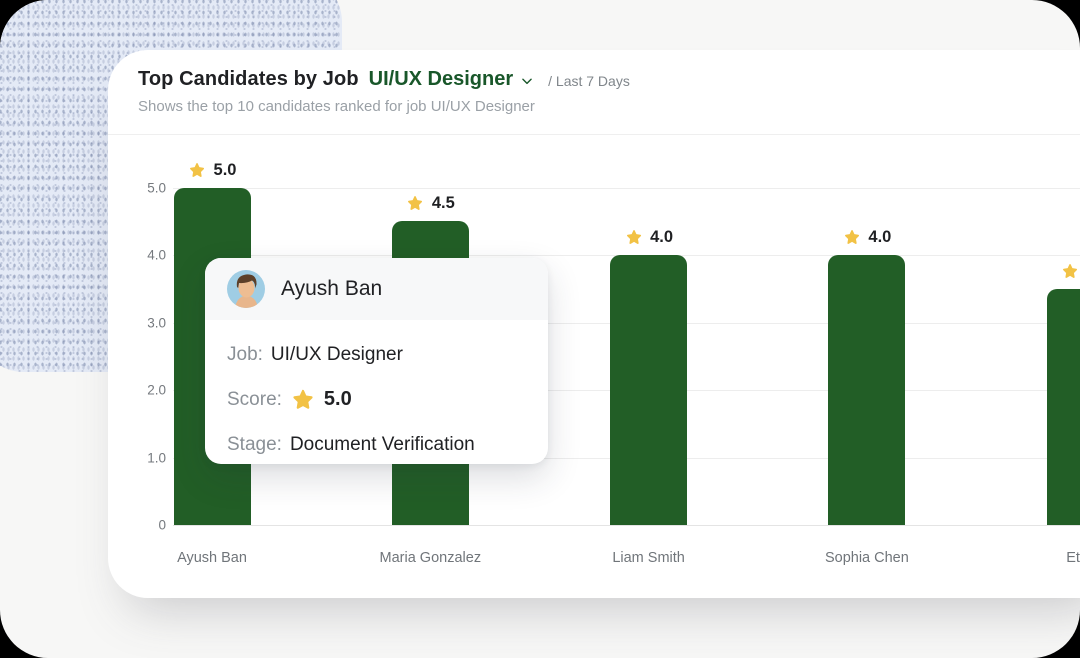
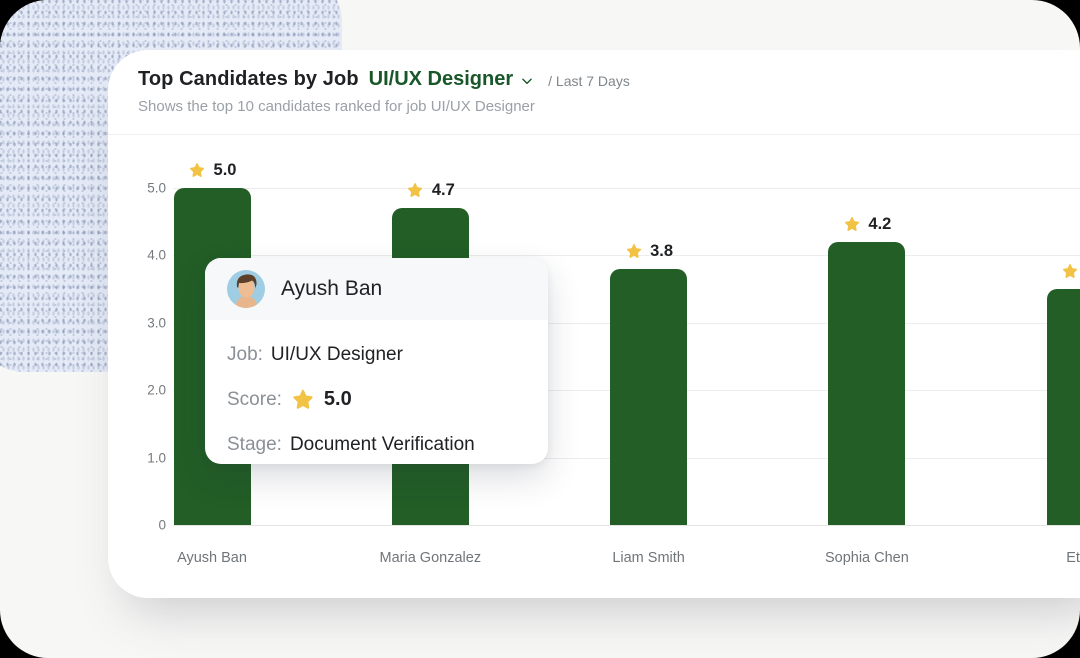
Maria Gonzalez: 4.5 -> 4.7
Liam Smith: 4.0 -> 3.8
Sophia Chen: 4.0 -> 4.2
